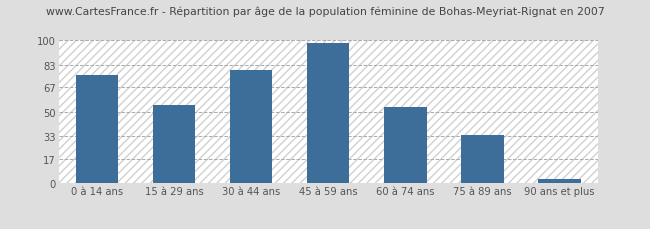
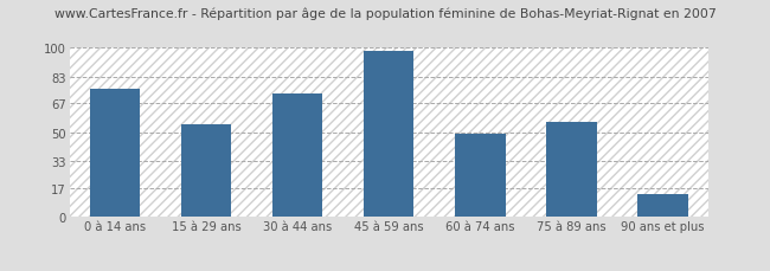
30 à 44 ans: 79 -> 73
60 à 74 ans: 53 -> 49
75 à 89 ans: 34 -> 56
90 ans et plus: 3 -> 13
